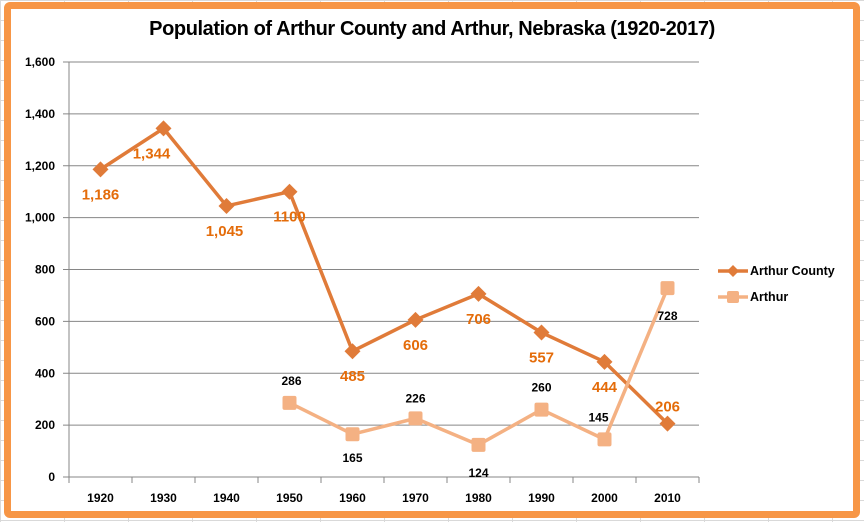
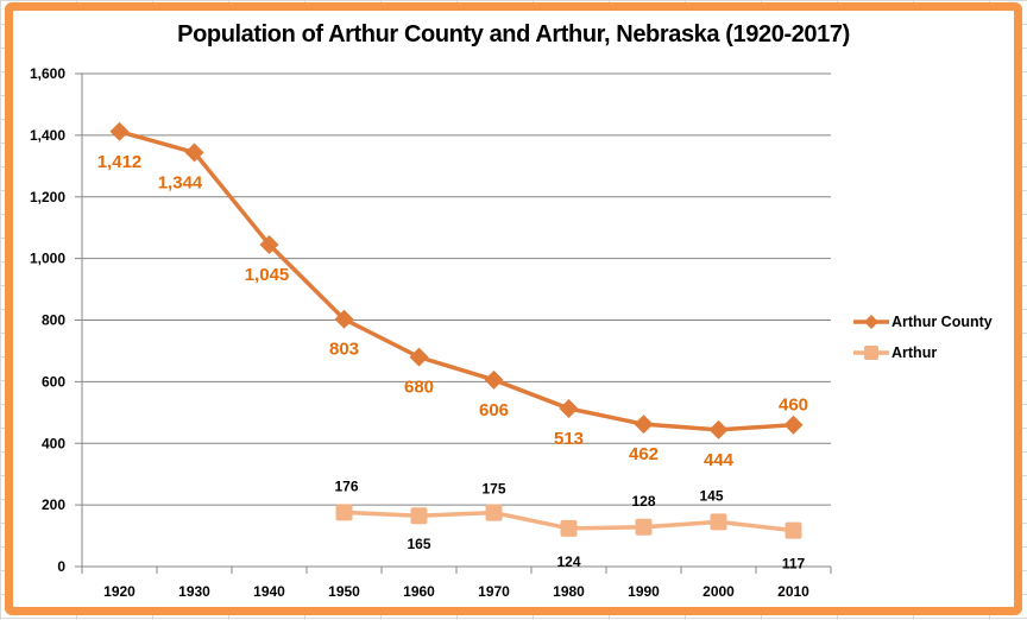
Arthur County/1920: 1,186 -> 1,412
Arthur County/1950: 1100 -> 803
Arthur/1950: 286 -> 176
Arthur County/1960: 485 -> 680
Arthur/1970: 226 -> 175
Arthur County/1980: 706 -> 513
Arthur County/1990: 557 -> 462
Arthur/1990: 260 -> 128
Arthur County/2010: 206 -> 460
Arthur/2010: 728 -> 117
